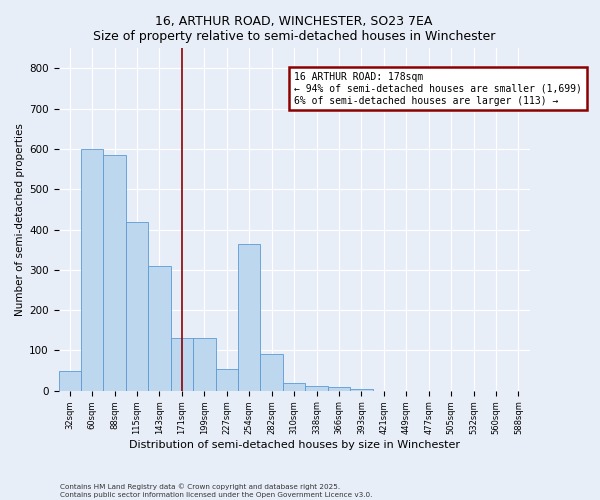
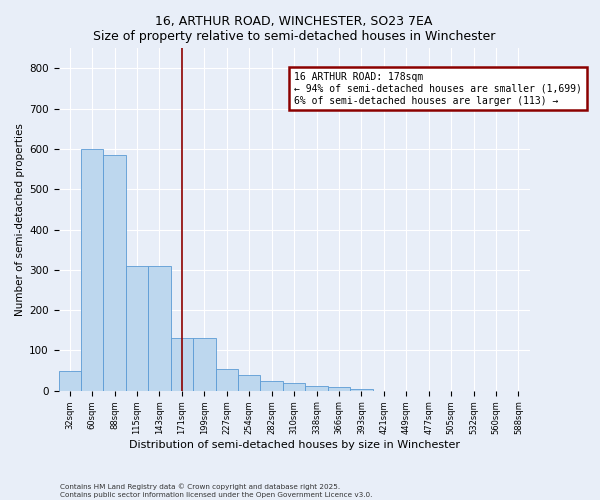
115sqm: 420 -> 310
254sqm: 365 -> 38
282sqm: 90 -> 25
